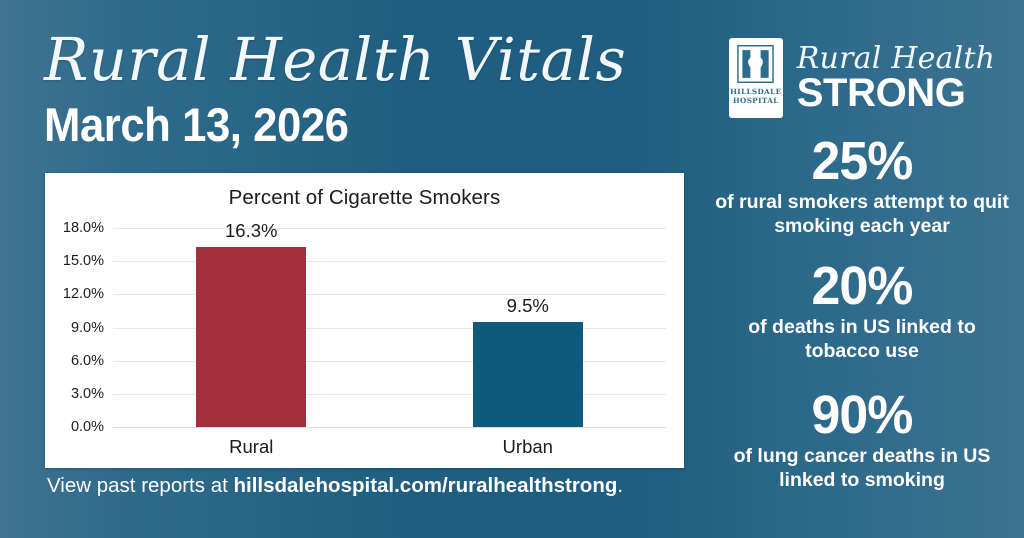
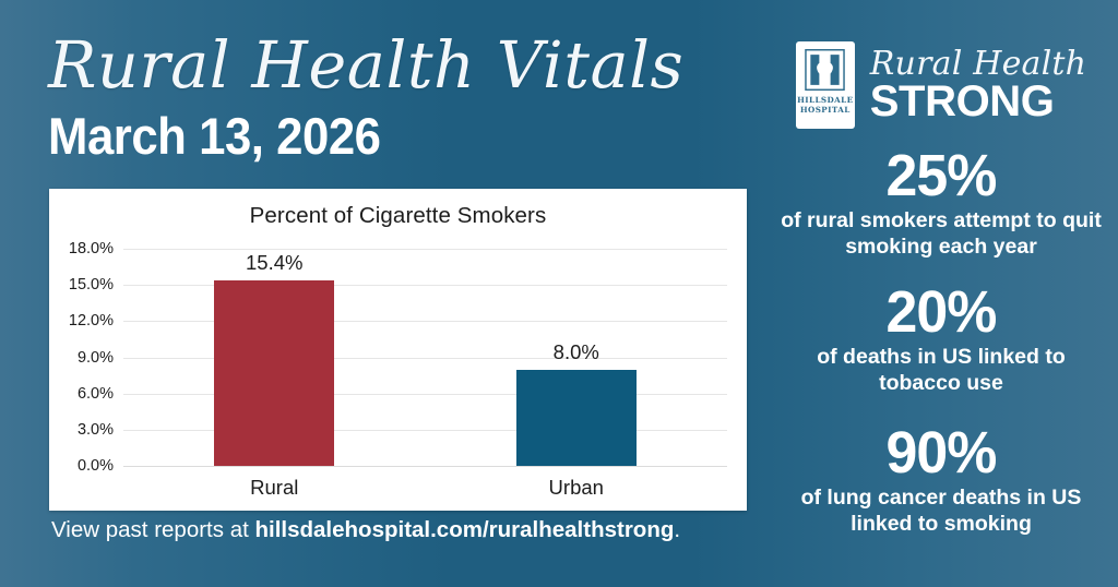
Rural: 16.3% -> 15.4%
Urban: 9.5% -> 8.0%
